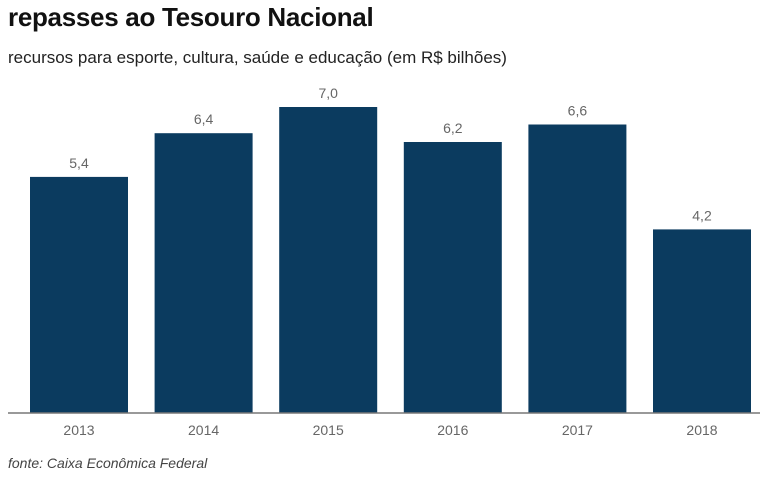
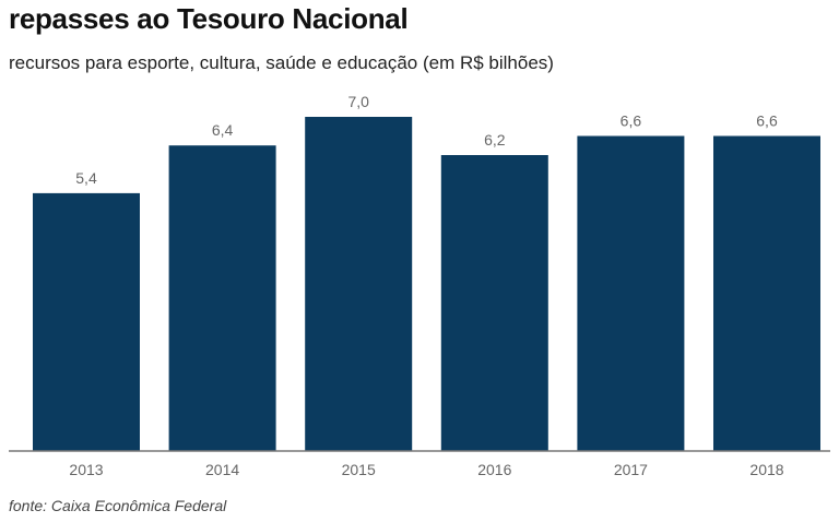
2018: 4,2 -> 6,6
